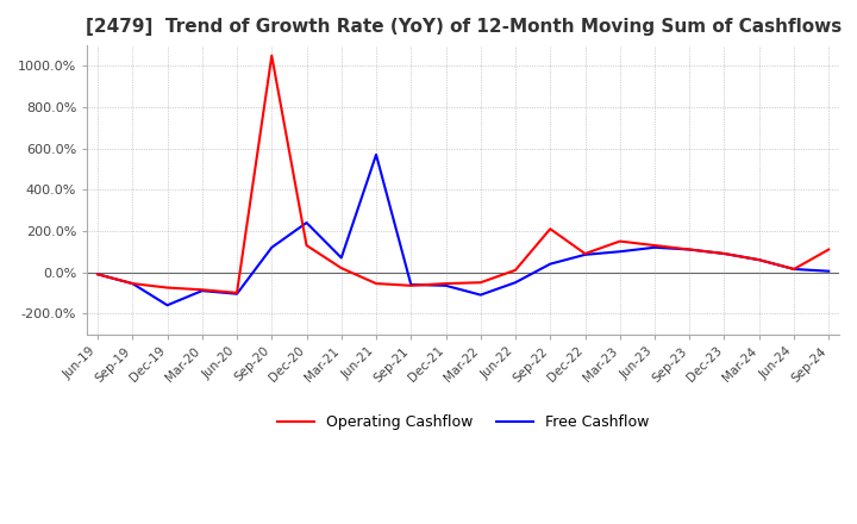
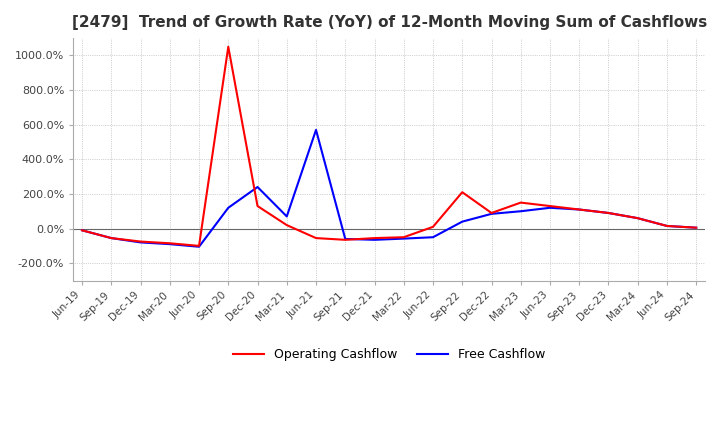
Free Cashflow/Dec-19: -160% -> -80%
Free Cashflow/Mar-22: -110% -> -60%
Operating Cashflow/Sep-24: 110% -> 0%
